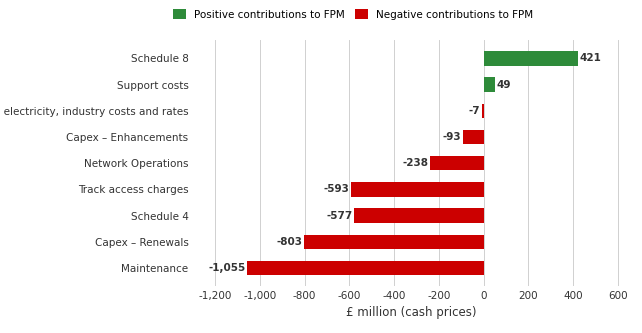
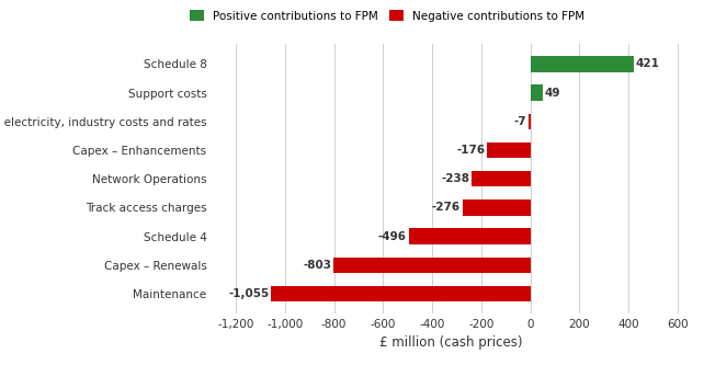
Capex – Enhancements: -93 -> -176
Track access charges: -593 -> -276
Schedule 4: -577 -> -496
